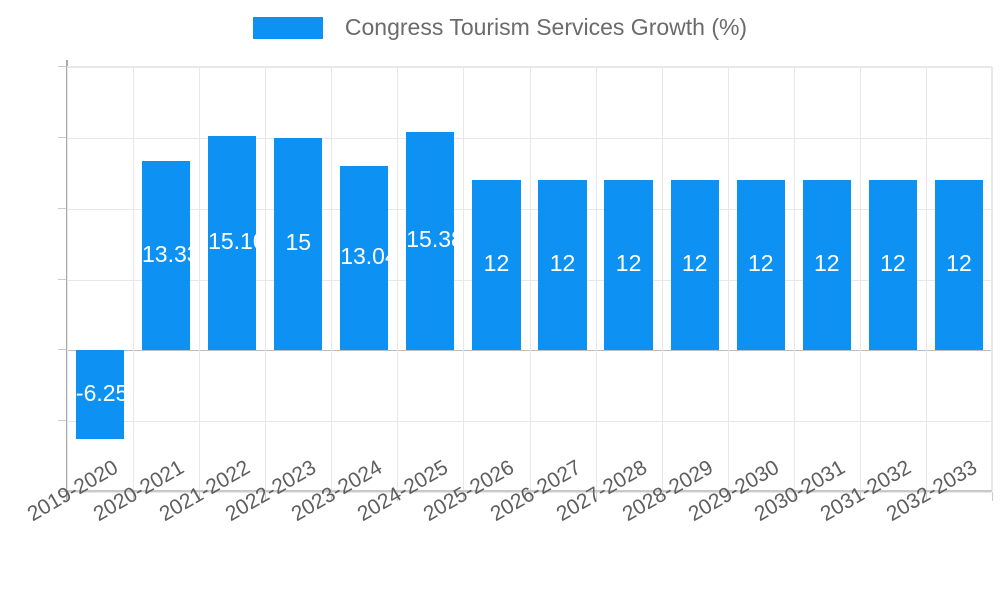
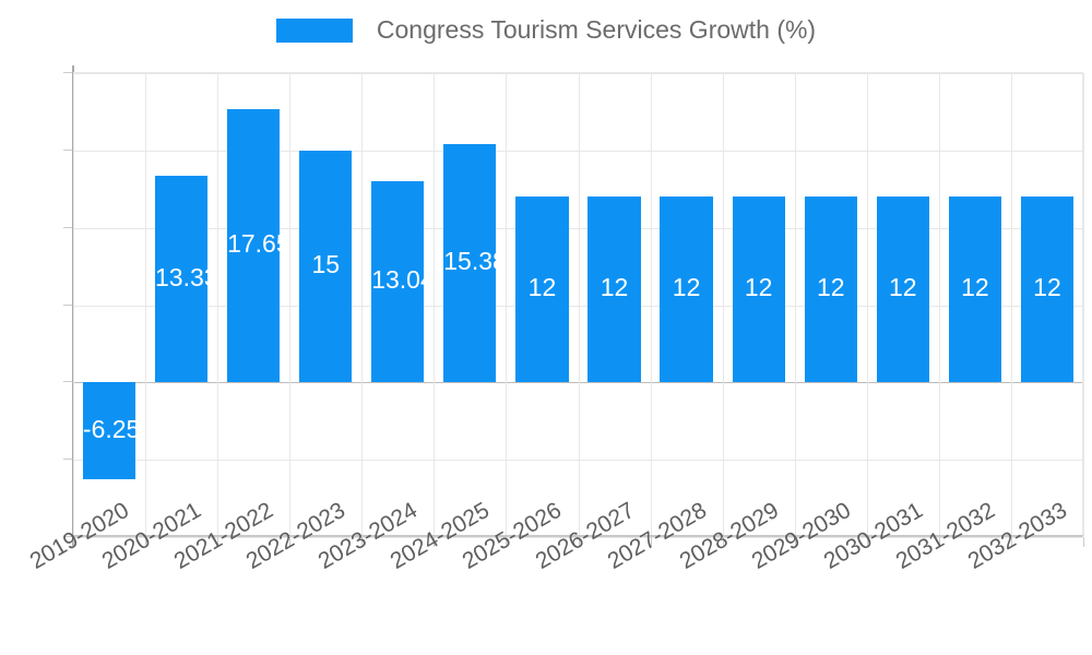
2021-2022: 15.10 -> 17.65
